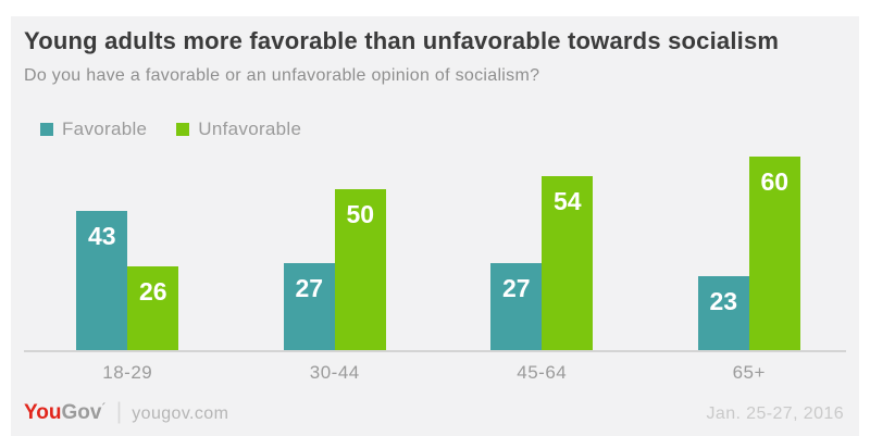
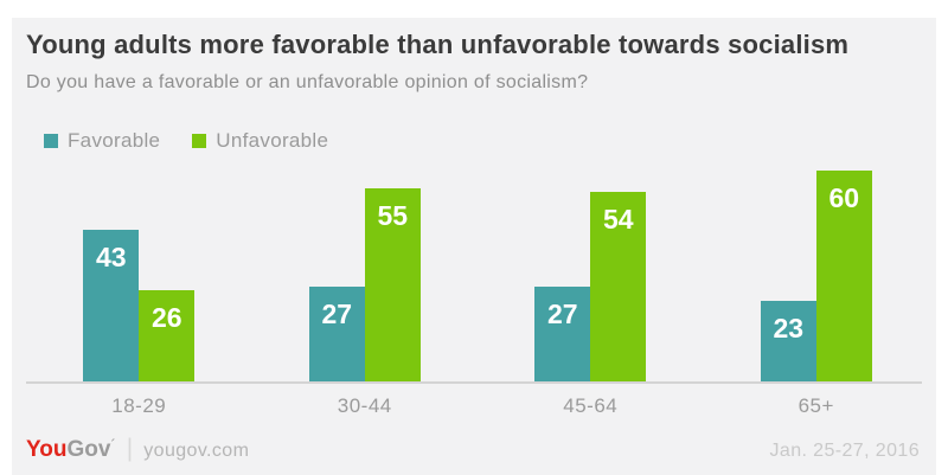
Unfavorable/30-44: 50 -> 55
